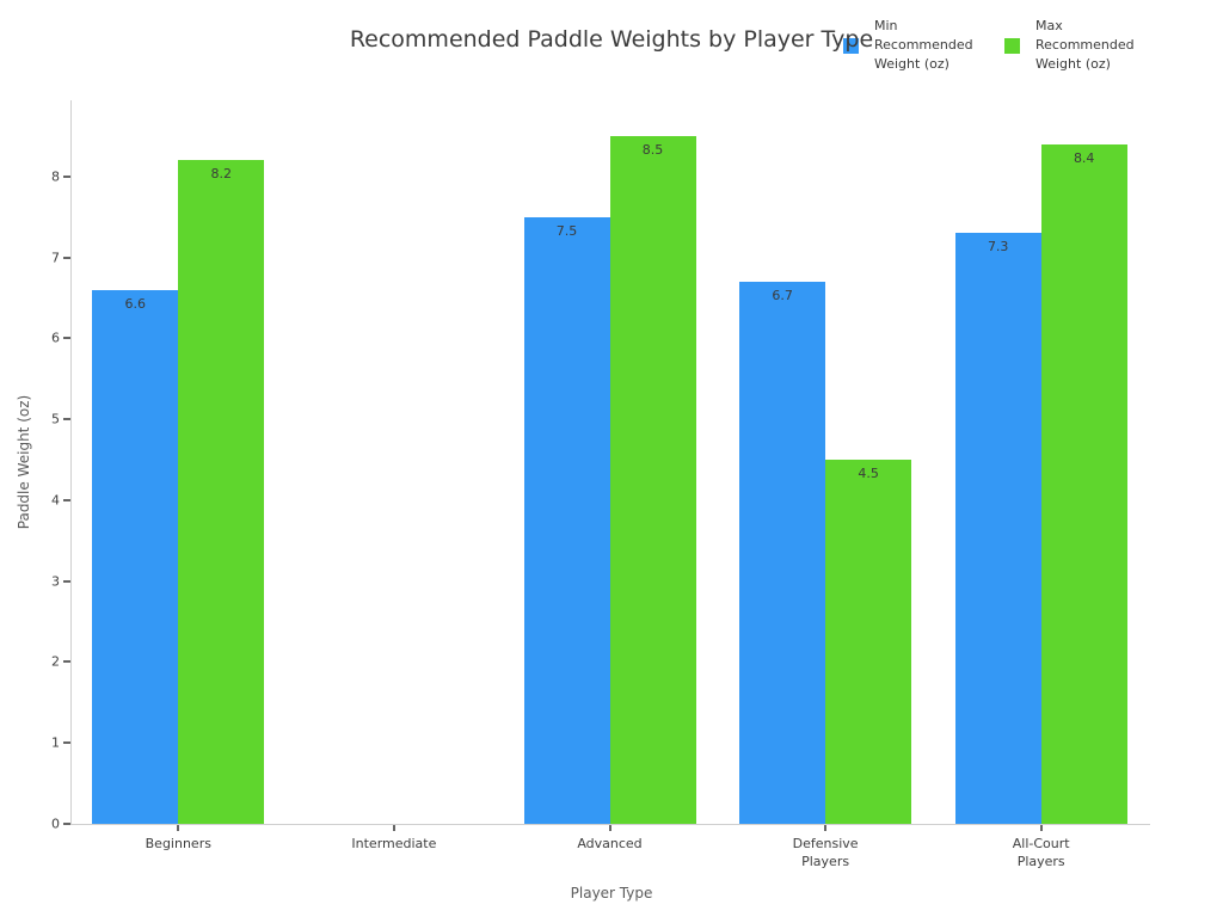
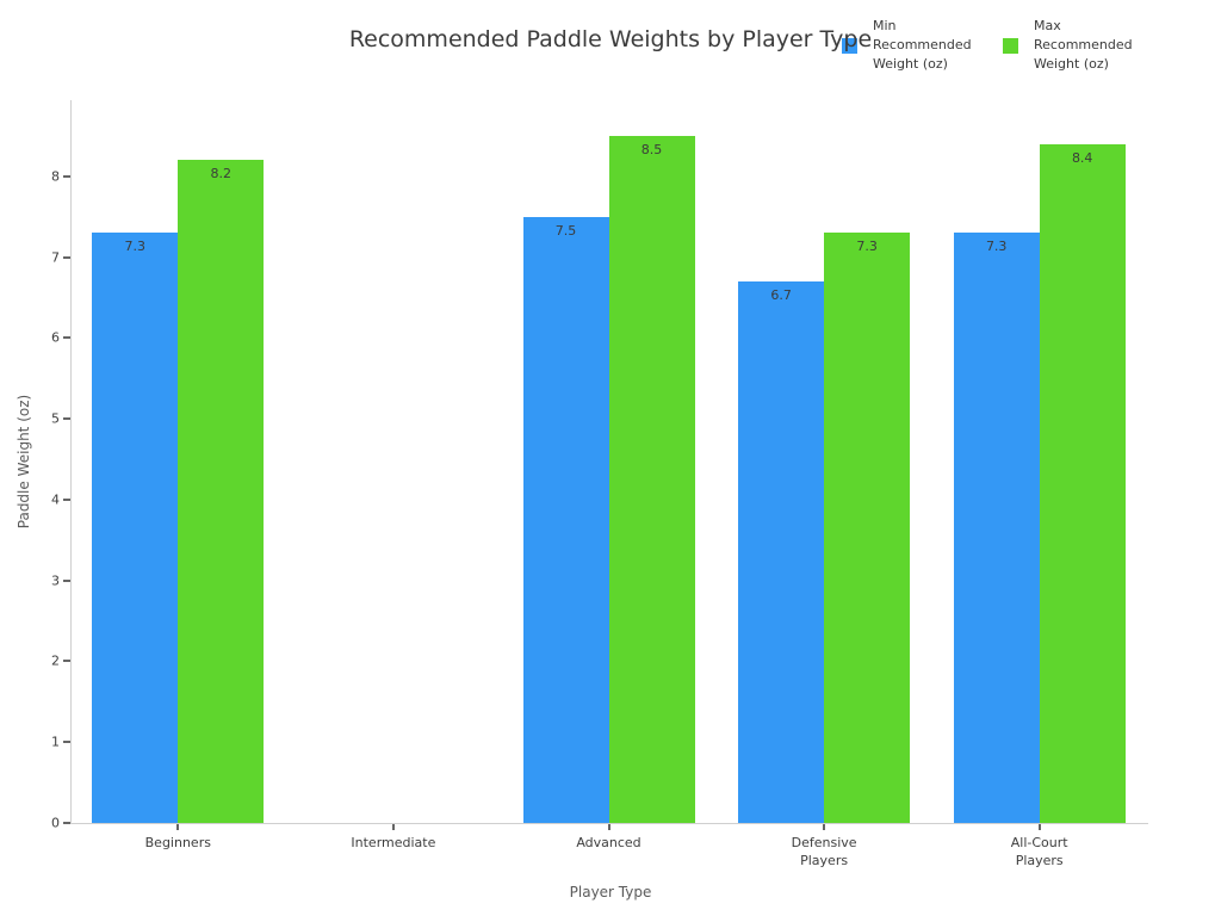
Min Recommended Weight (oz)/Beginners: 6.6 -> 7.3
Max Recommended Weight (oz)/Defensive Players: 4.5 -> 7.3
